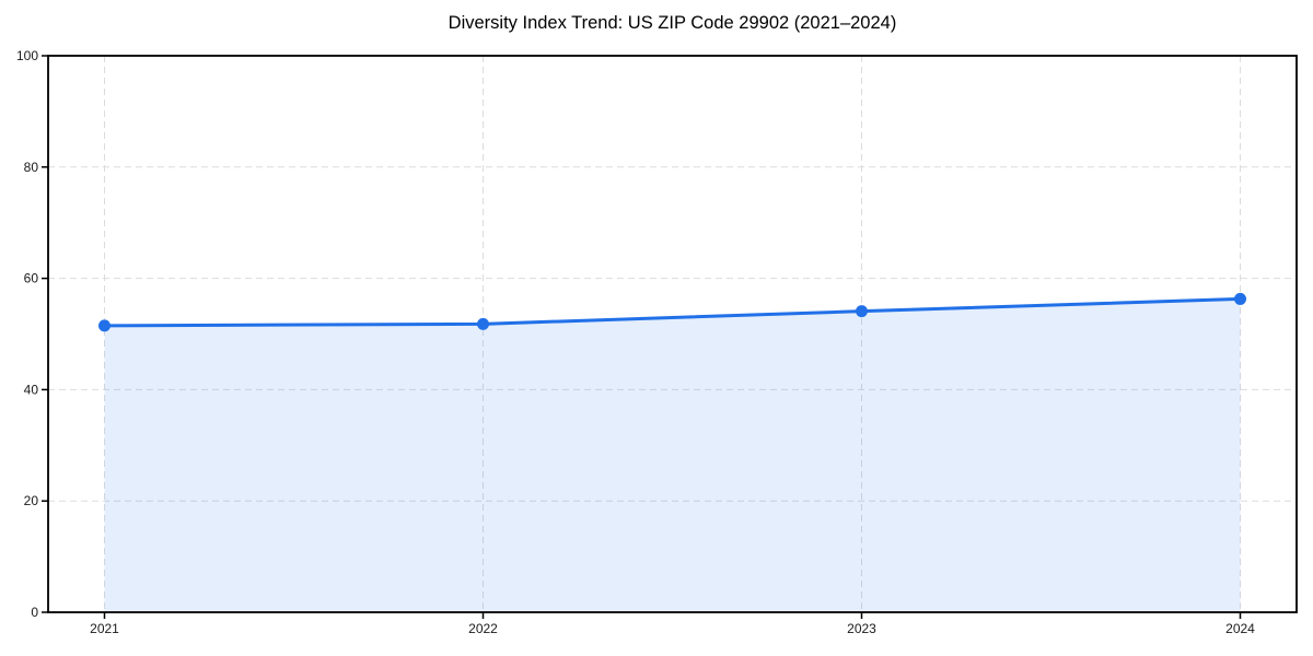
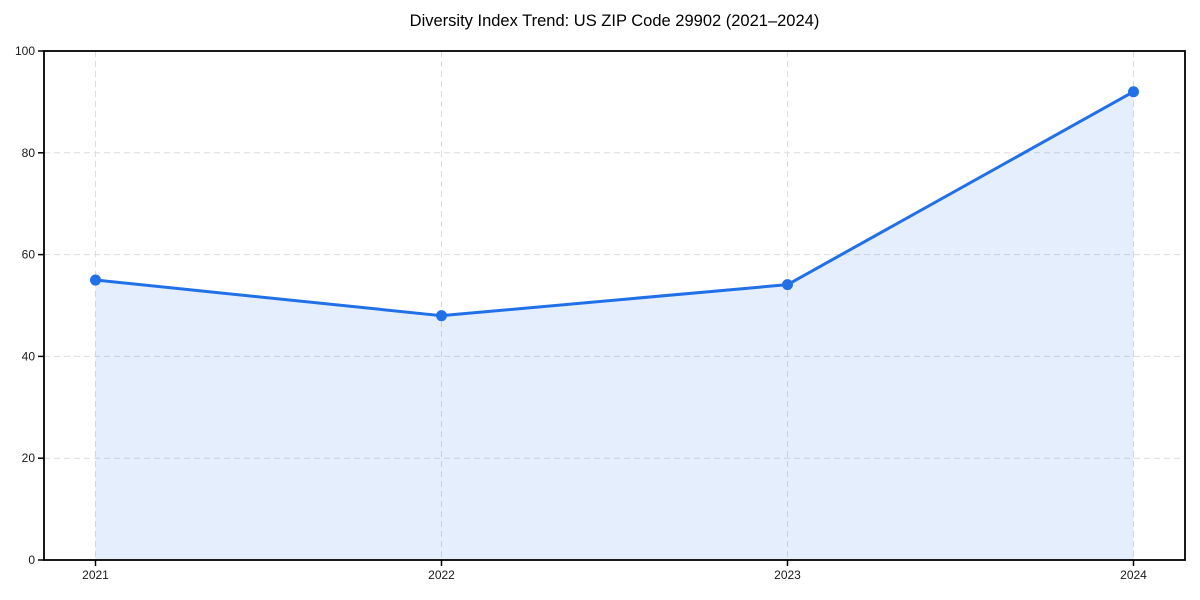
2021: 52 -> 55
2022: 52 -> 48
2024: 56 -> 92
